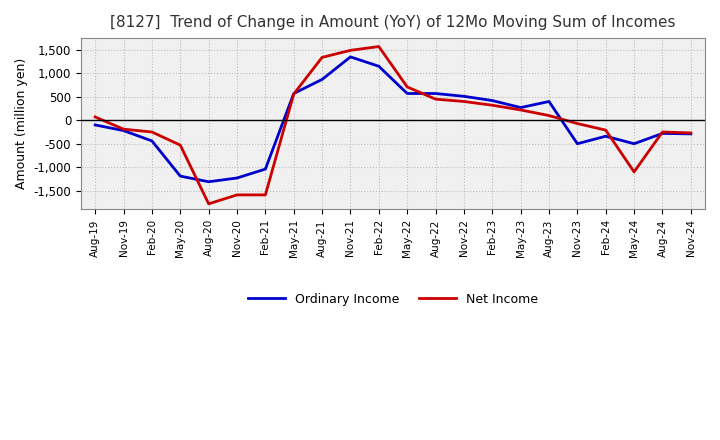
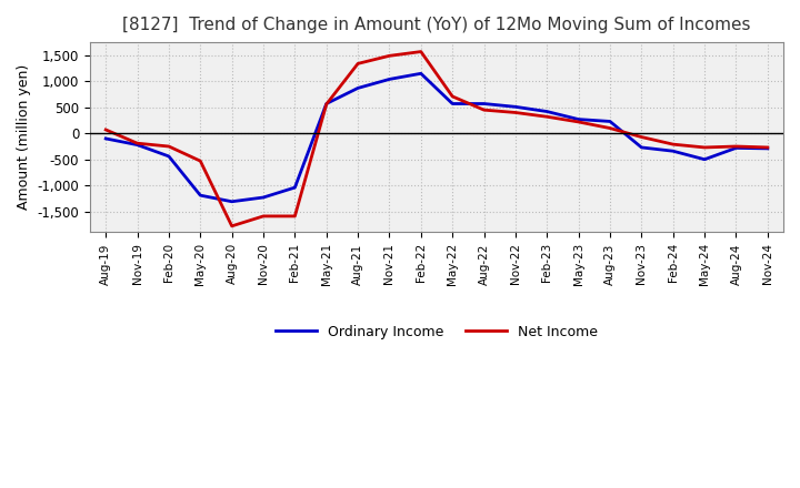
Ordinary Income/Nov-21: 1,350 -> 1,040
Ordinary Income/Aug-23: 400 -> 230
Ordinary Income/Nov-23: -500 -> -270
Net Income/May-24: -1,100 -> -270
